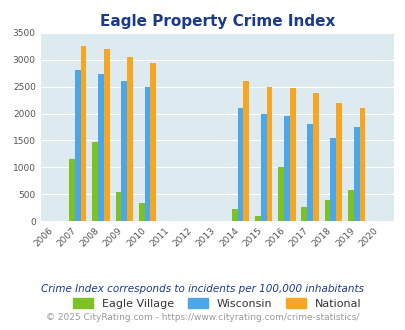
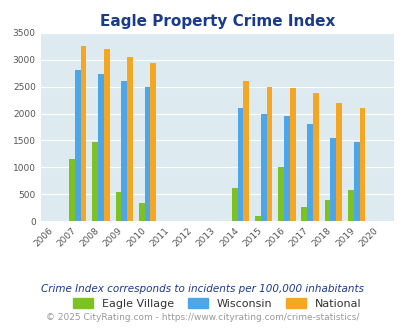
Eagle Village/2014: 220 -> 620
Wisconsin/2019: 1760 -> 1470
